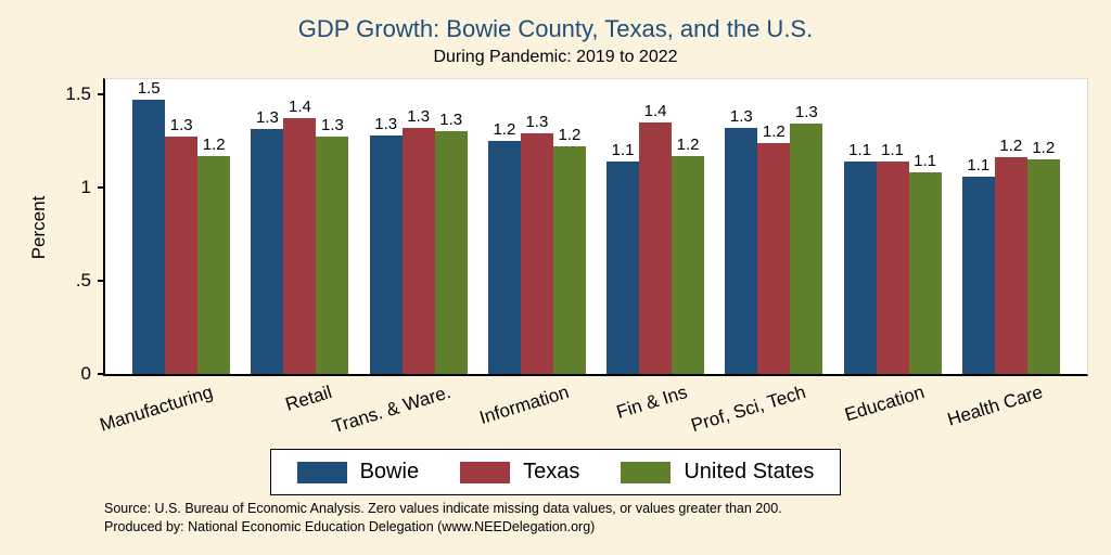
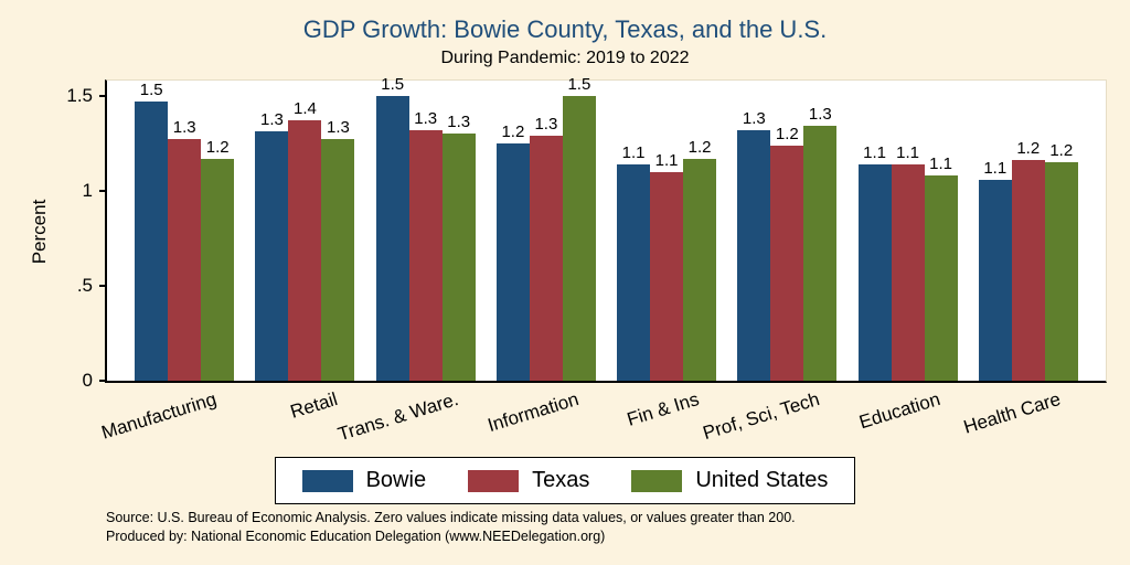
Bowie/Trans. & Ware.: 1.3 -> 1.5
United States/Information: 1.2 -> 1.5
Texas/Fin & Ins: 1.4 -> 1.1
